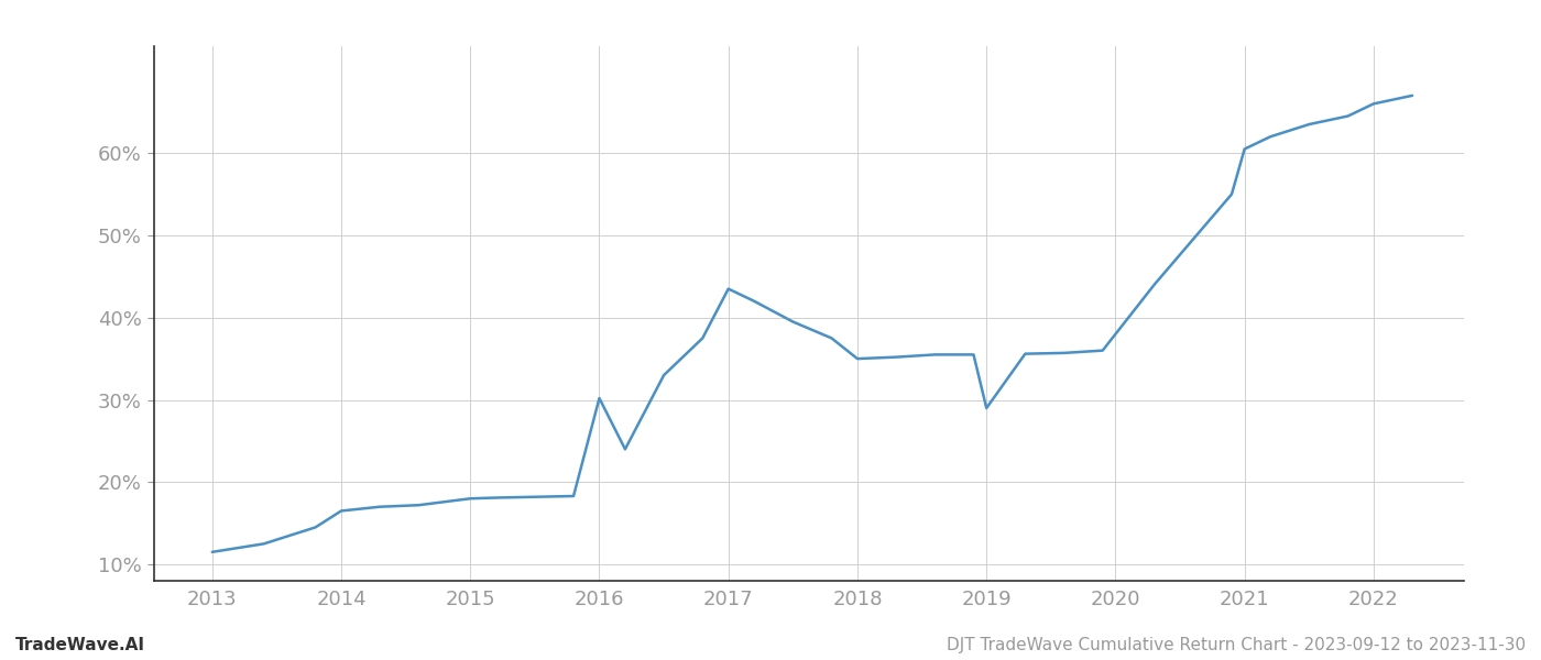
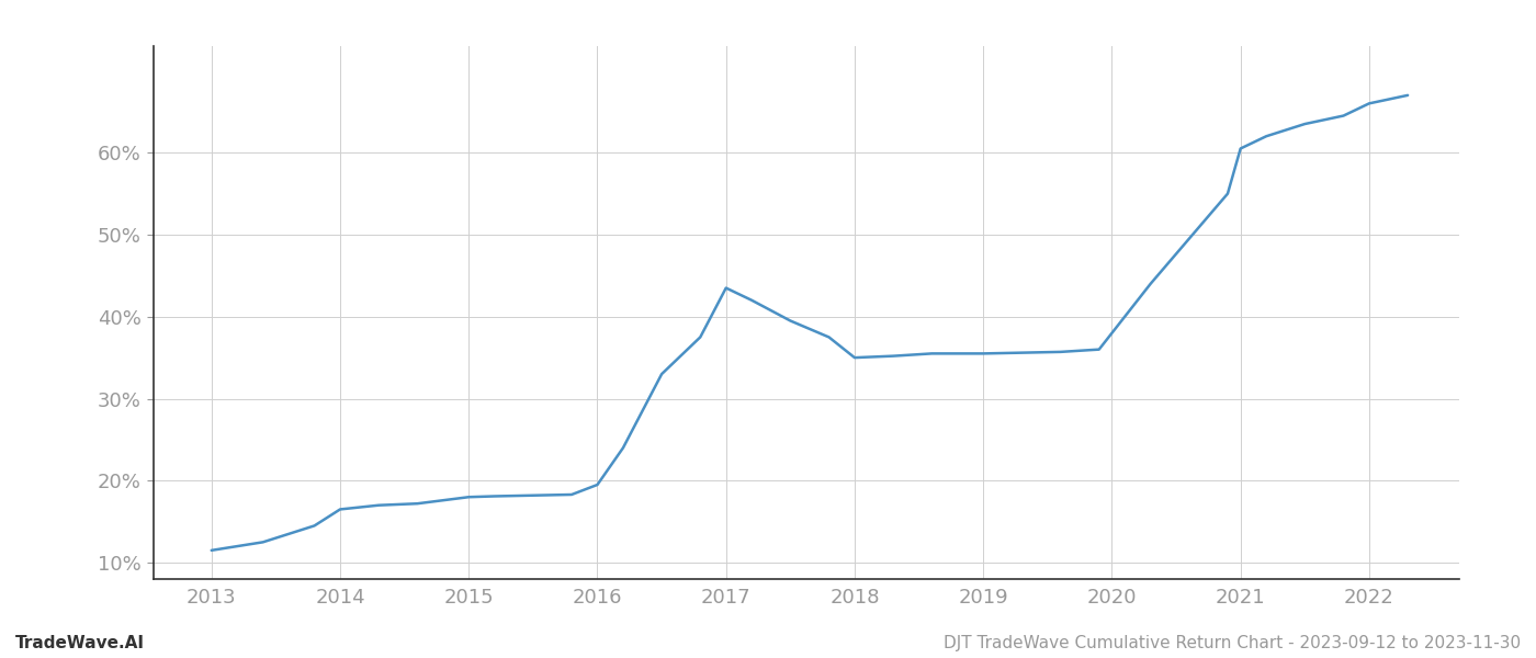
2016: 30.2% -> 19.5%
2019: 29.0% -> 35.5%
